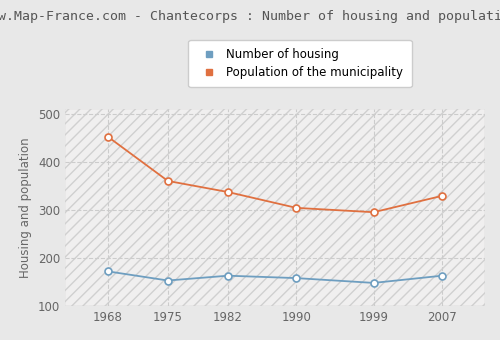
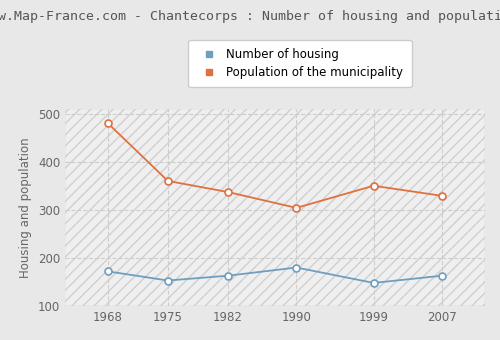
Population of the municipality/1968: 452 -> 480
Number of housing/1990: 158 -> 180
Population of the municipality/1999: 295 -> 350
